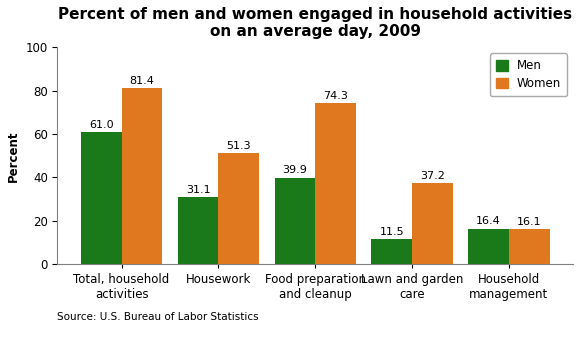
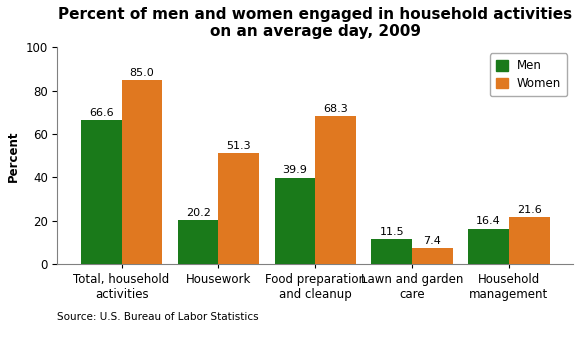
Men/Total, household activities: 61.0 -> 66.6
Women/Total, household activities: 81.4 -> 85.0
Men/Housework: 31.1 -> 20.2
Women/Food preparation and cleanup: 74.3 -> 68.3
Women/Lawn and garden care: 37.2 -> 7.4
Women/Household management: 16.1 -> 21.6
